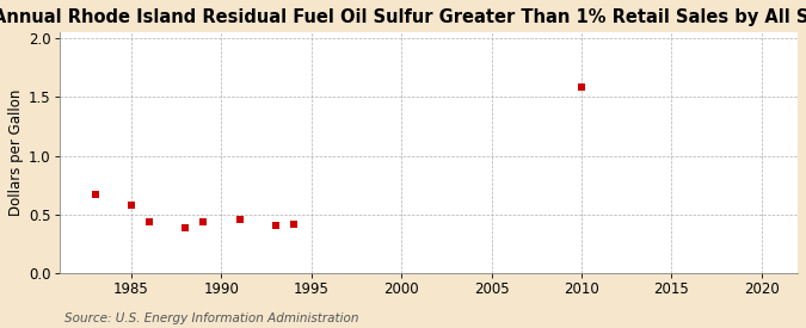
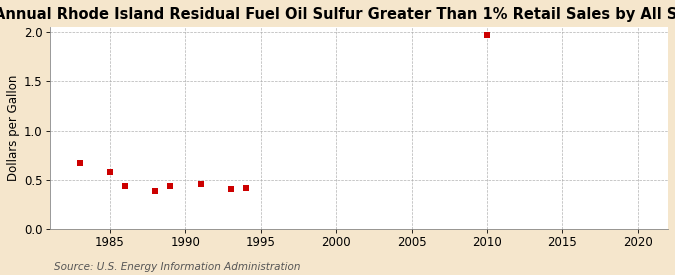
2010: 1.58 -> 1.97
